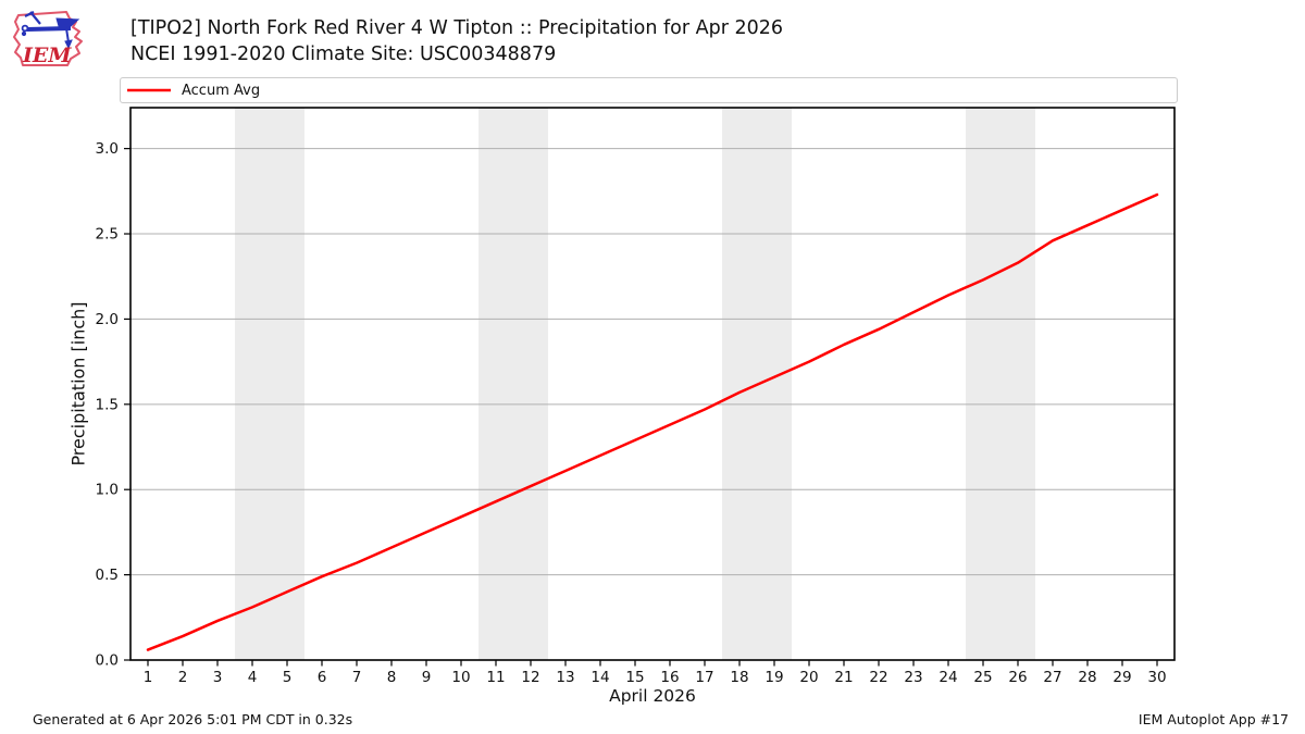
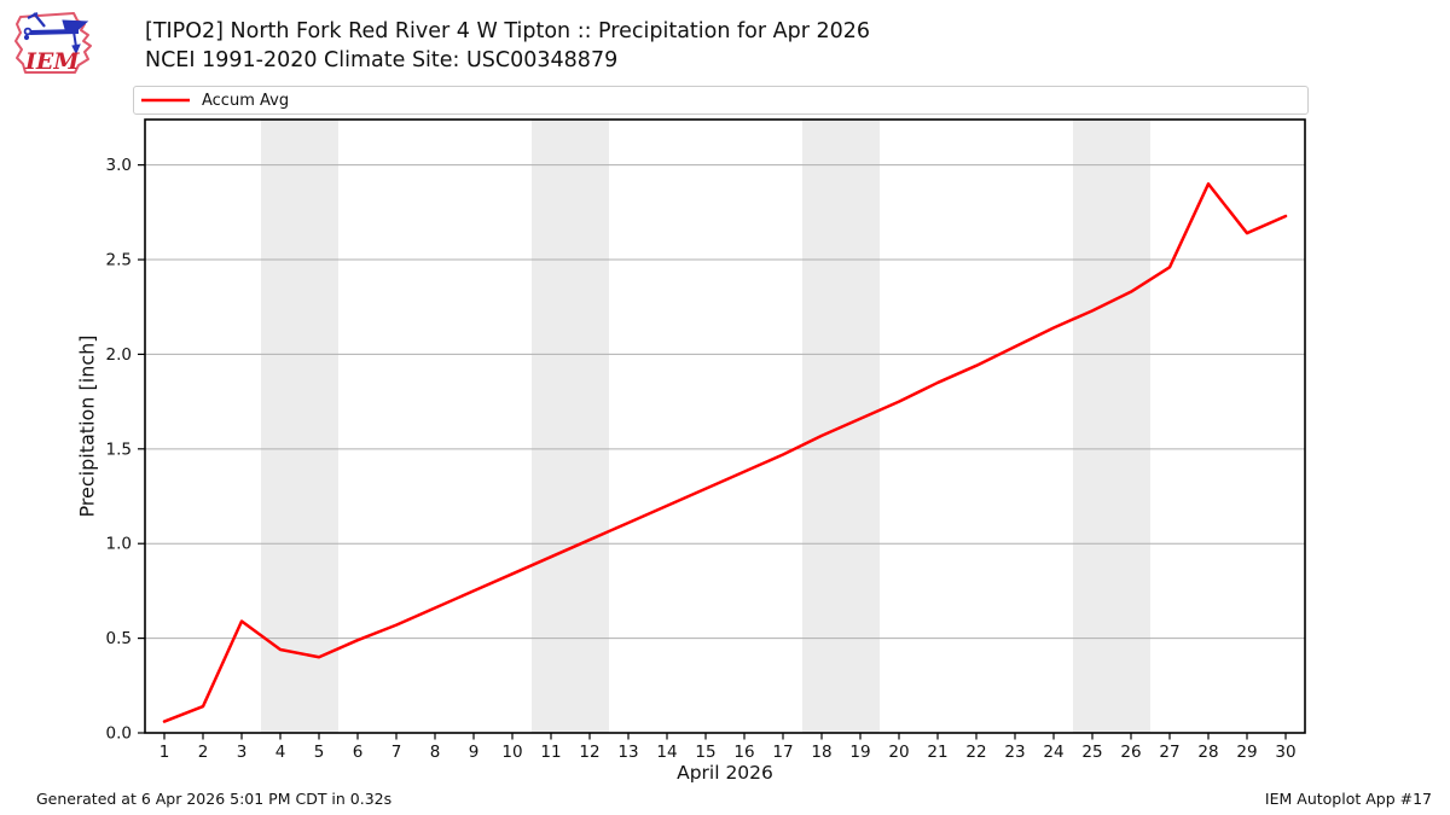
3: 0.23 -> 0.59
4: 0.31 -> 0.44
28: 2.55 -> 2.90
